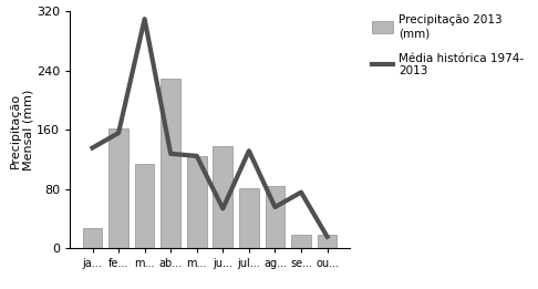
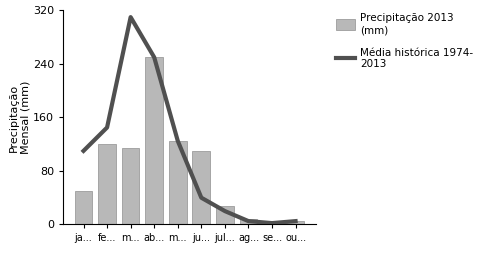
Precipitação 2013 (mm)/ja...: 28 -> 50
Média histórica 1974- 2013/ja...: 136 -> 110
Precipitação 2013 (mm)/fe...: 162 -> 120
Média histórica 1974- 2013/fe...: 156 -> 145
Precipitação 2013 (mm)/ab...: 230 -> 250
Média histórica 1974- 2013/ab...: 128 -> 250
Precipitação 2013 (mm)/ju...: 138 -> 110
Média histórica 1974- 2013/ju...: 54 -> 40
Precipitação 2013 (mm)/jul...: 82 -> 28
Média histórica 1974- 2013/jul...: 132 -> 20
Precipitação 2013 (mm)/ag...: 84 -> 8
Média histórica 1974- 2013/ag...: 56 -> 5
Precipitação 2013 (mm)/se...: 18 -> 2
Média histórica 1974- 2013/se...: 76 -> 2
Precipitação 2013 (mm)/ou...: 18 -> 5
Média histórica 1974- 2013/ou...: 16 -> 5
